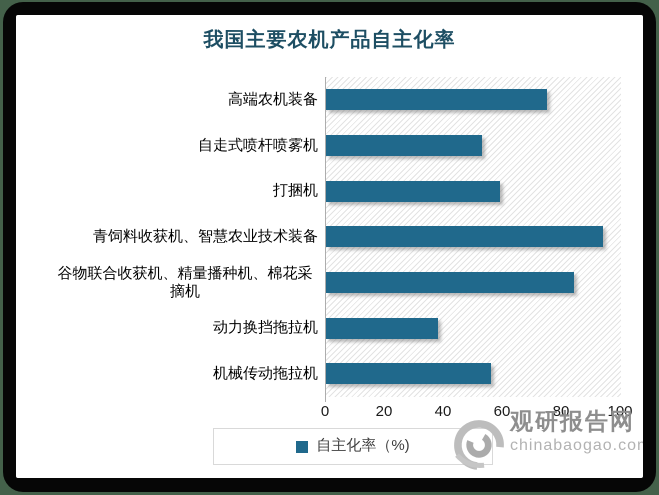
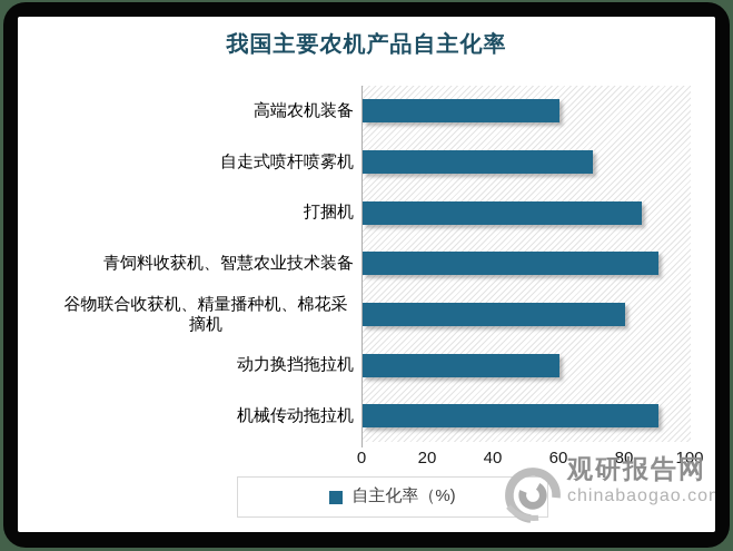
高端农机装备: 75 -> 60
自走式喷杆喷雾机: 53 -> 70
打捆机: 59 -> 85
青饲料收获机、智慧农业技术装备: 94 -> 90
谷物联合收获机、精量播种机、棉花采摘机: 84 -> 80
动力换挡拖拉机: 38 -> 60
机械传动拖拉机: 56 -> 90
